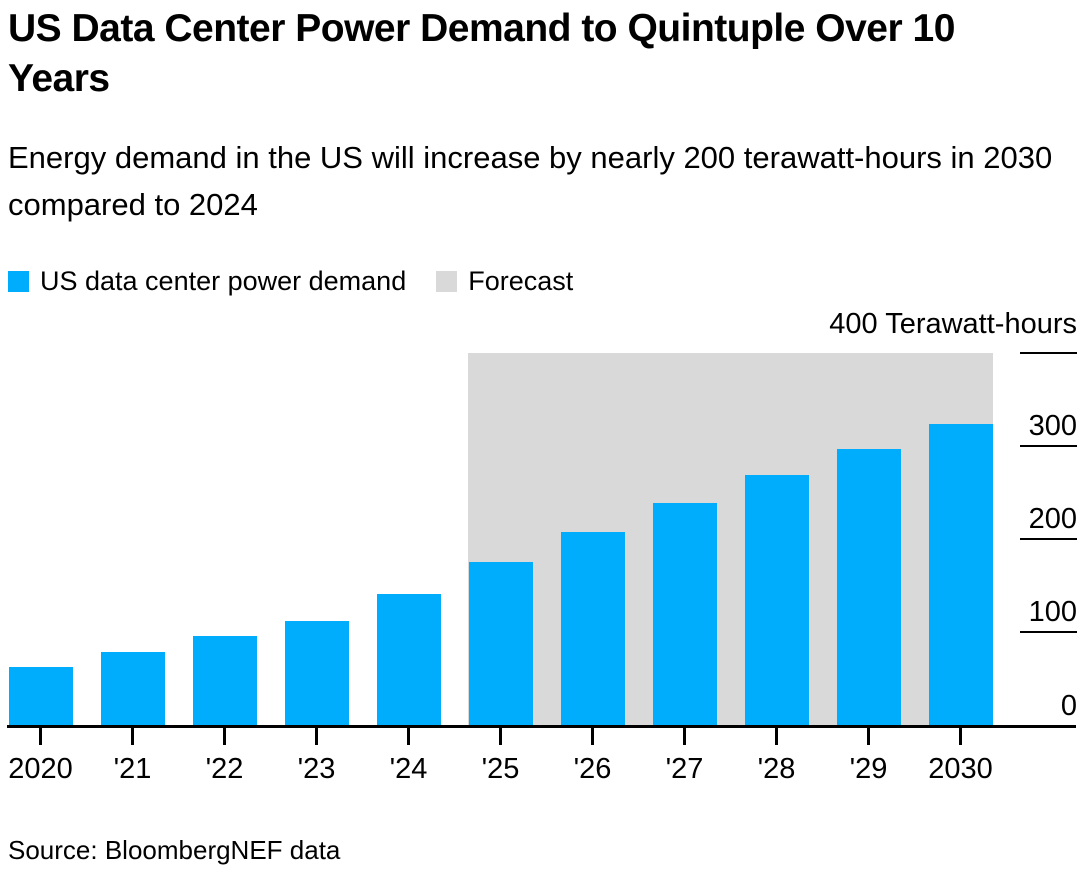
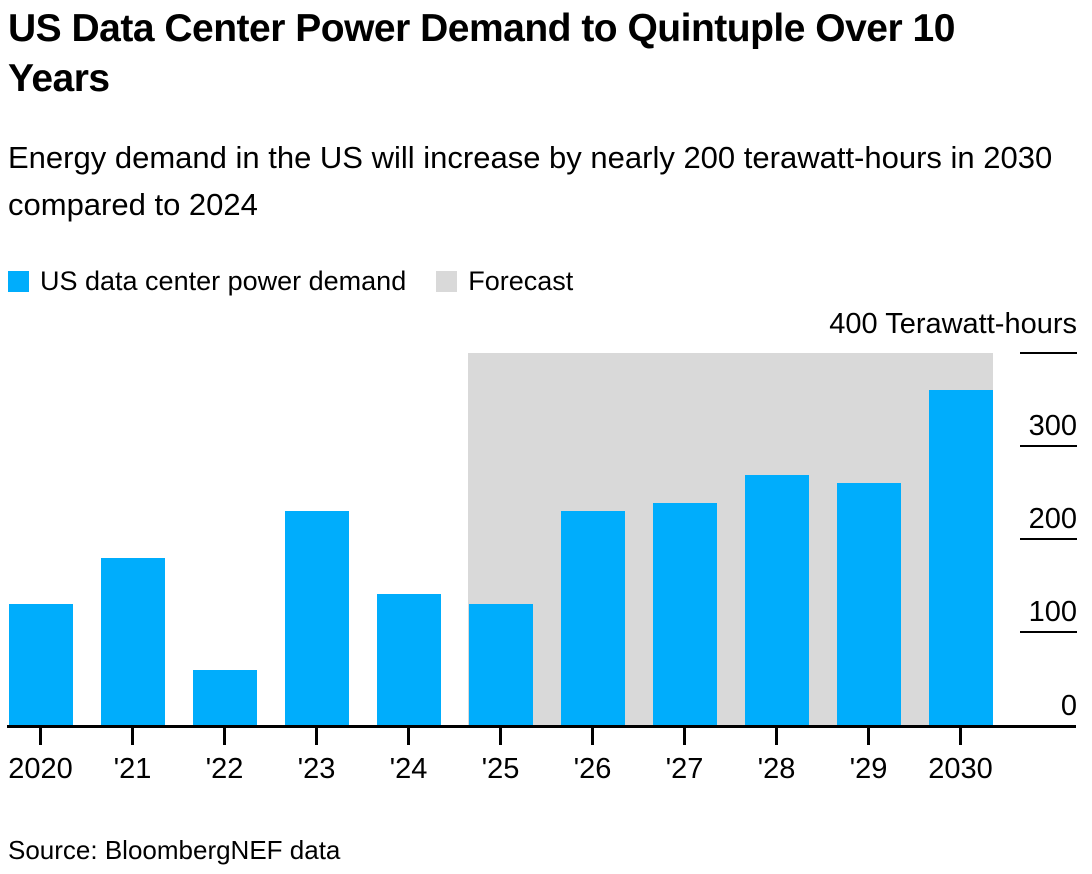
2020: 60 -> 130
'21: 80 -> 180
'22: 100 -> 60
'23: 110 -> 230
'25: 180 -> 130
'26: 210 -> 230
'29: 300 -> 260
2030: 320 -> 360
